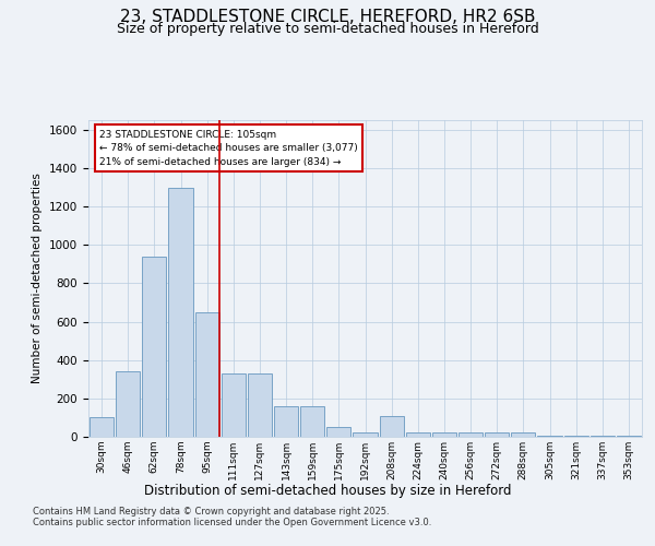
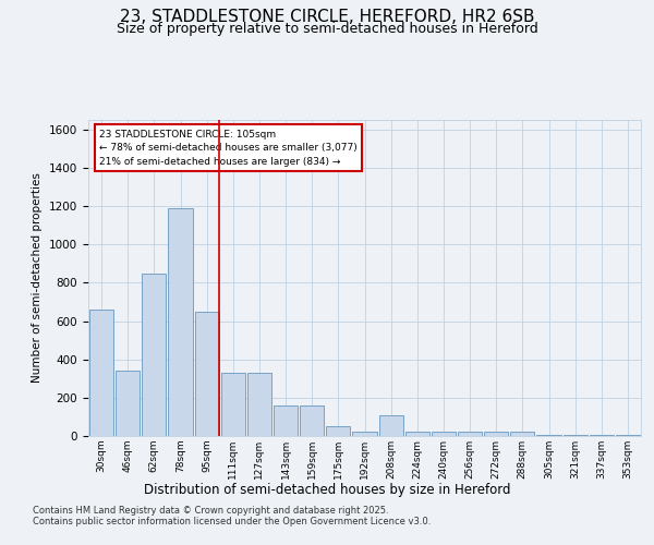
30sqm: 100 -> 660
62sqm: 940 -> 850
78sqm: 1300 -> 1190
